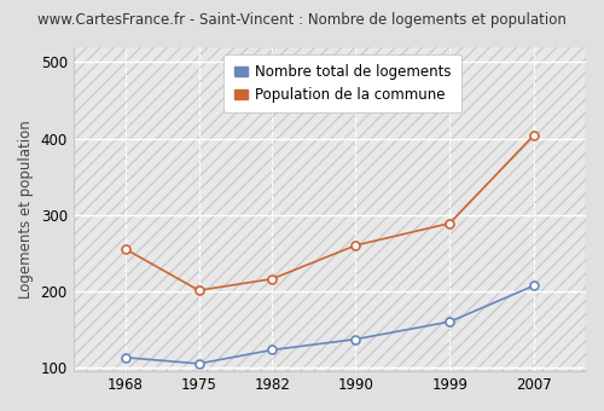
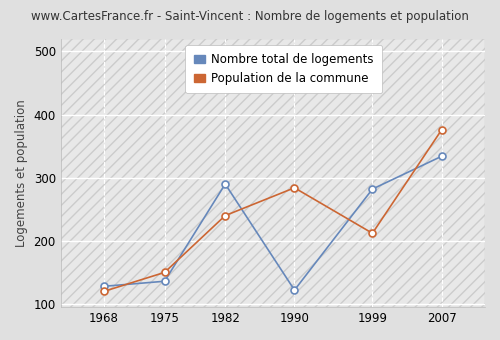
Nombre total de logements/1968: 113 -> 128
Population de la commune/1968: 255 -> 120
Nombre total de logements/1975: 105 -> 136
Population de la commune/1975: 201 -> 150
Nombre total de logements/1982: 123 -> 290
Population de la commune/1982: 216 -> 240
Nombre total de logements/1990: 137 -> 122
Population de la commune/1990: 260 -> 284
Nombre total de logements/1999: 160 -> 282
Population de la commune/1999: 289 -> 212
Nombre total de logements/2007: 207 -> 334
Population de la commune/2007: 404 -> 376
